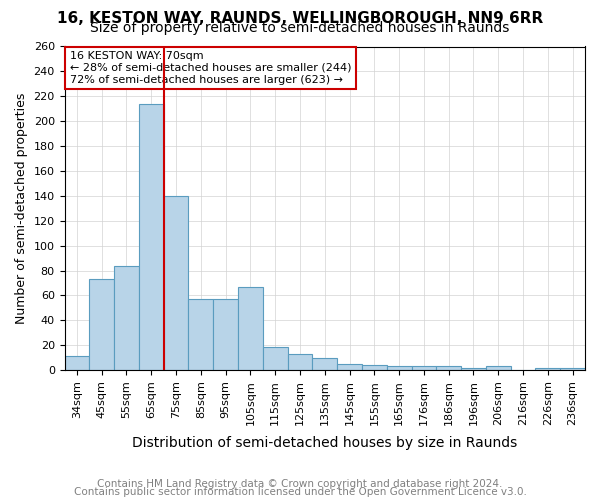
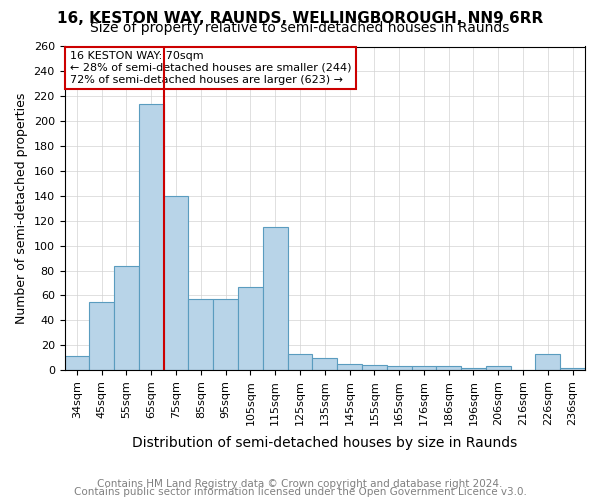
45sqm: 73 -> 55
115sqm: 19 -> 115
226sqm: 2 -> 13
